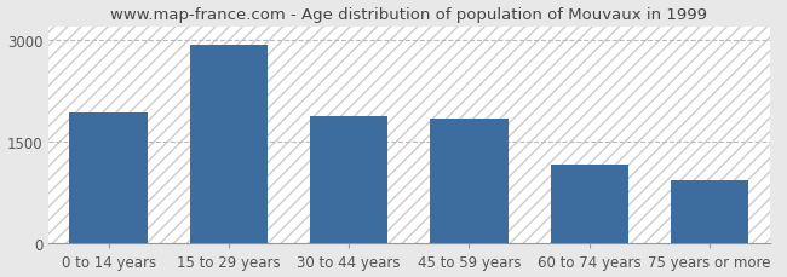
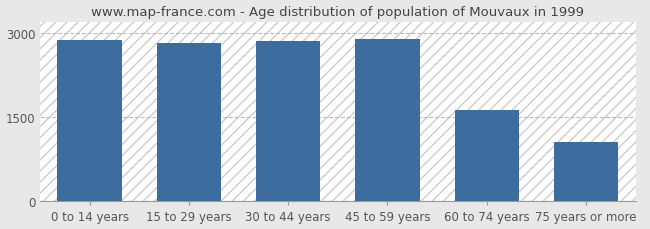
0 to 14 years: 1920 -> 2880
15 to 29 years: 2920 -> 2820
30 to 44 years: 1880 -> 2850
45 to 59 years: 1840 -> 2880
60 to 74 years: 1160 -> 1620
75 years or more: 940 -> 1050
